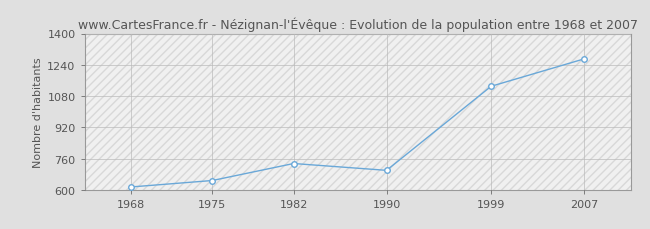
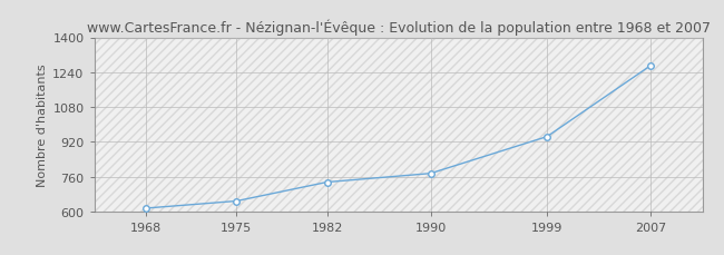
1990: 700 -> 780
1999: 1130 -> 940
